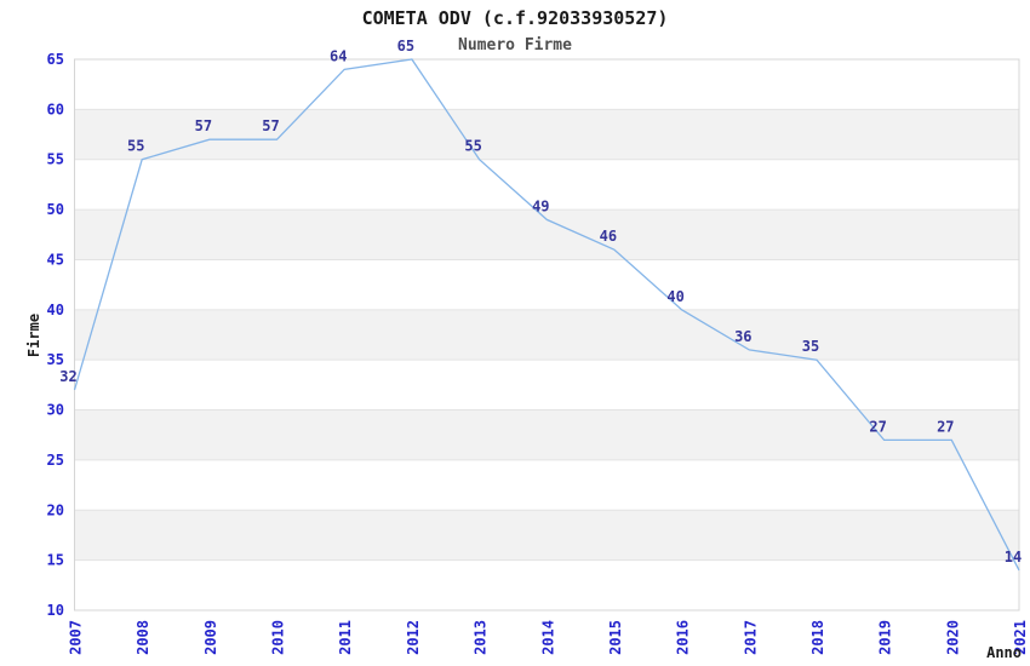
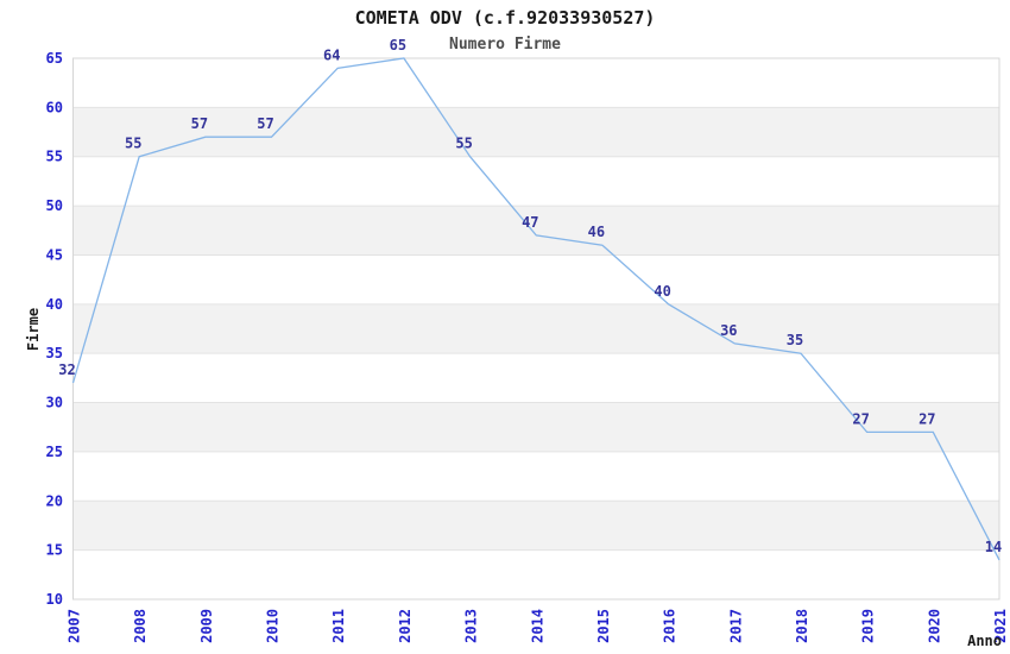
2014: 49 -> 47
